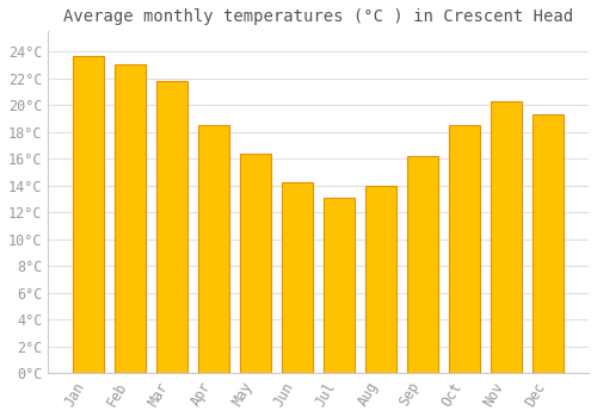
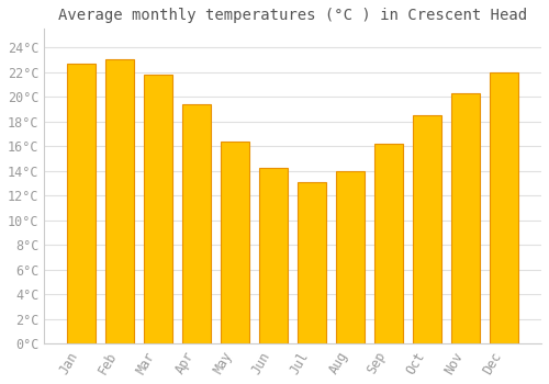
Jan: 23.7°C -> 22.7°C
Apr: 18.5°C -> 19.4°C
Dec: 19.3°C -> 22.0°C
